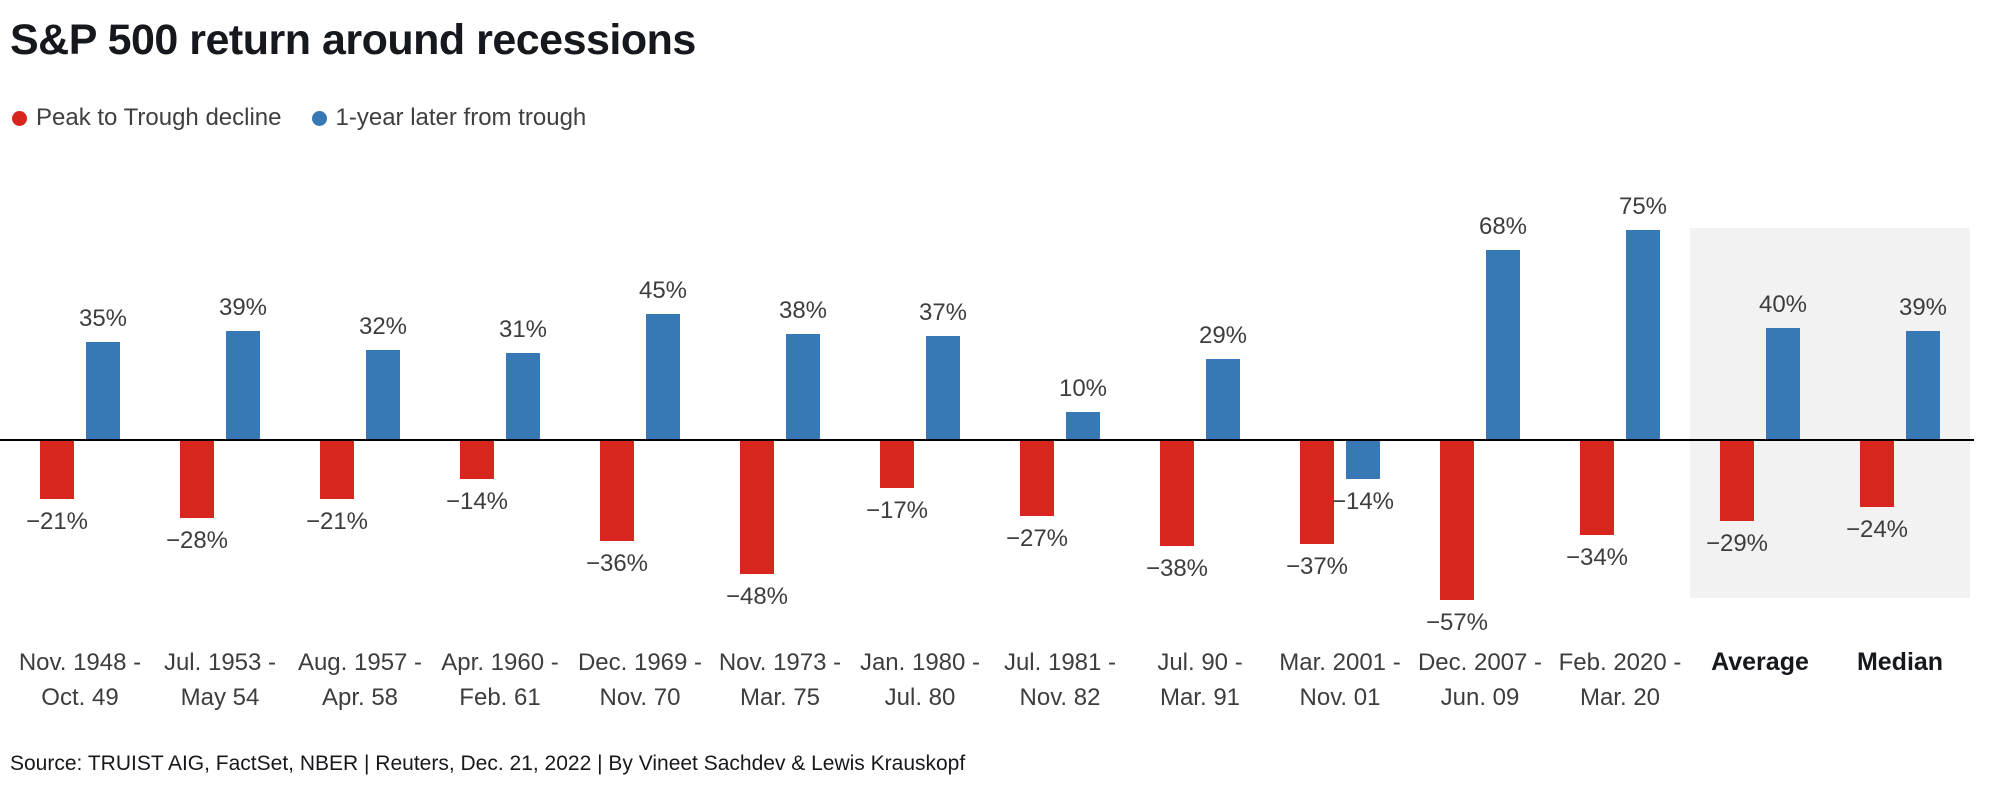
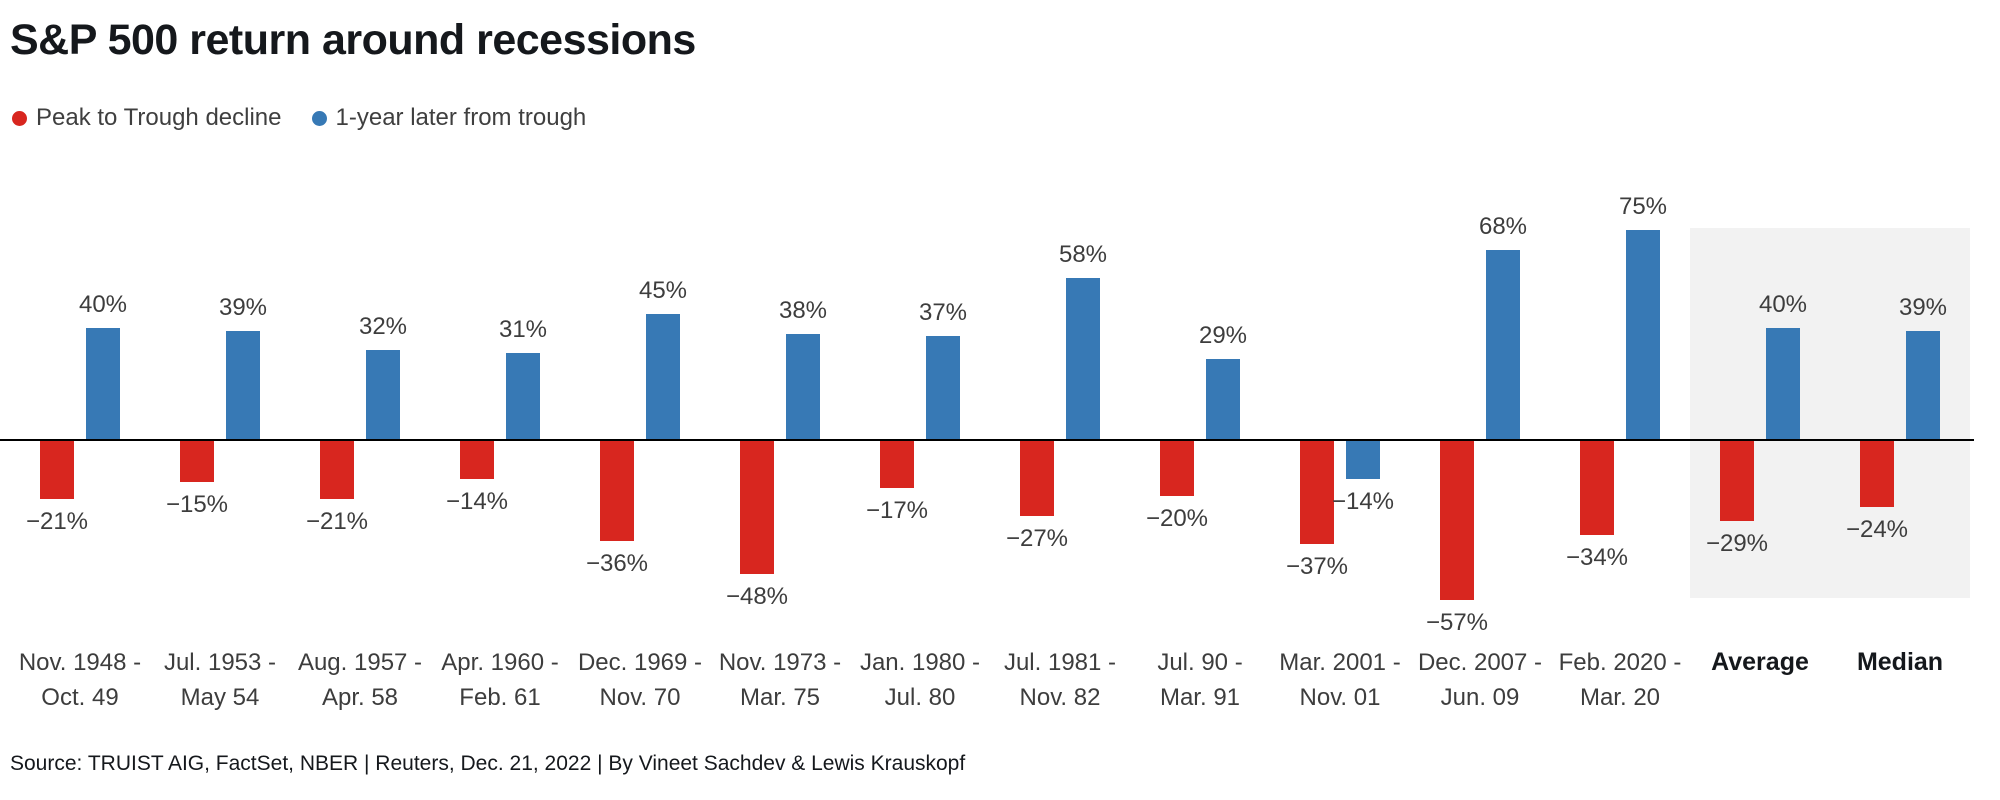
1-year later from trough/Nov. 1948 - Oct. 49: 35% -> 40%
Peak to Trough decline/Jul. 1953 - May 54: −28% -> −15%
1-year later from trough/Jul. 1981 - Nov. 82: 10% -> 58%
Peak to Trough decline/Jul. 90 - Mar. 91: −38% -> −20%
